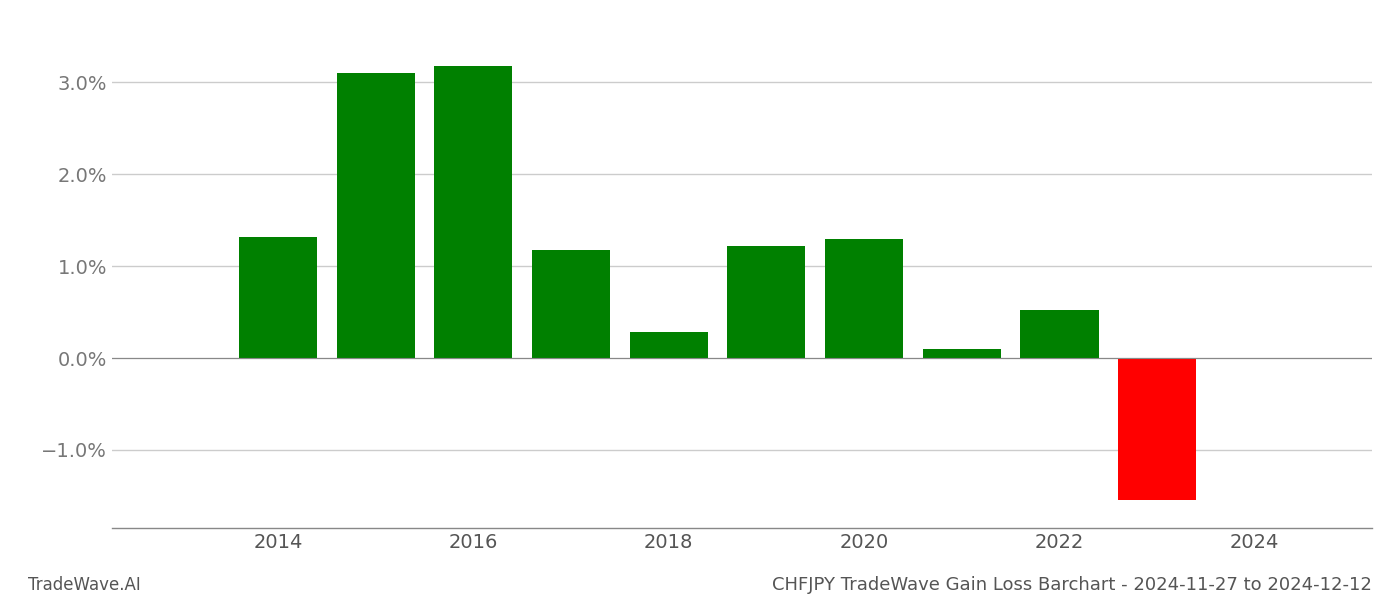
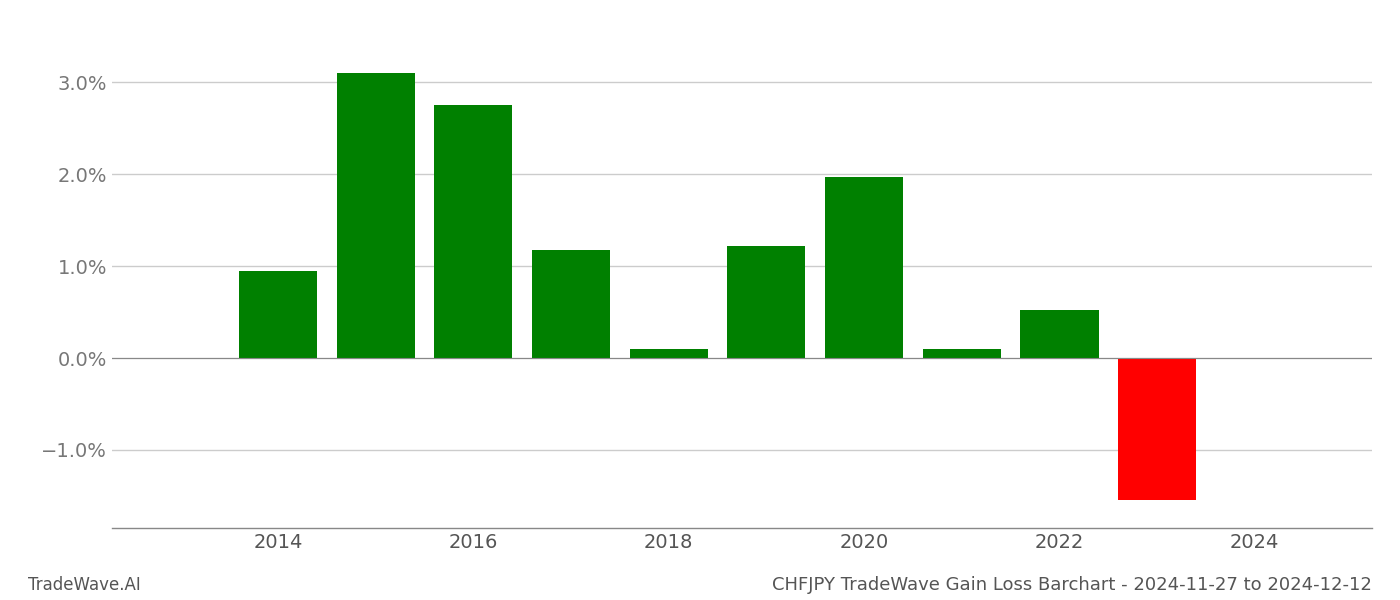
2014: 1.32% -> 0.95%
2016: 3.18% -> 2.75%
2018: 0.28% -> 0.10%
2020: 1.30% -> 1.97%
